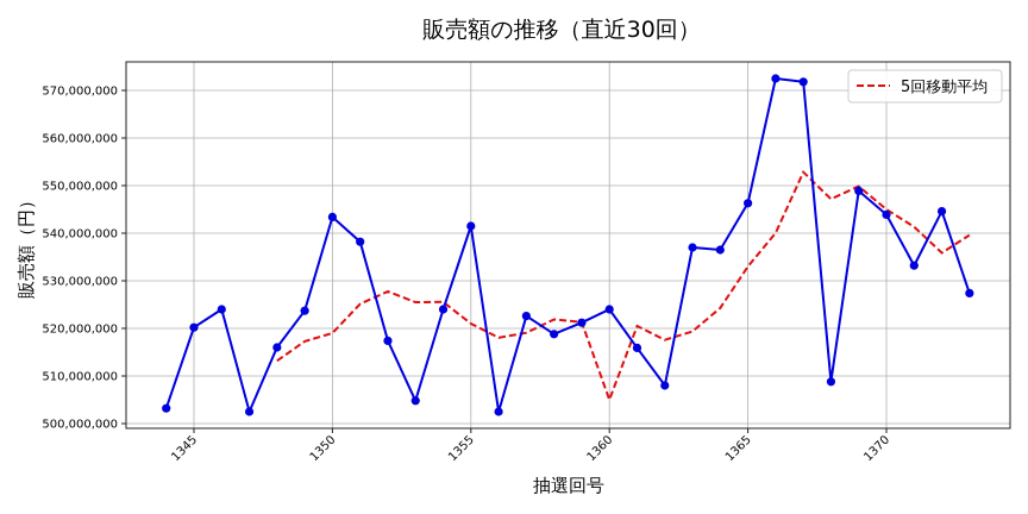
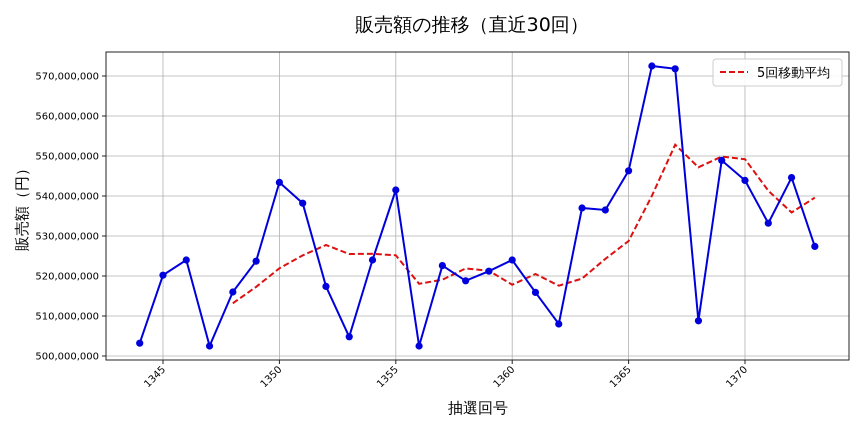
5回移動平均/1350: 519000000 -> 522000000
5回移動平均/1355: 521000000 -> 525000000
5回移動平均/1360: 505000000 -> 518000000
5回移動平均/1365: 533000000 -> 529000000
5回移動平均/1370: 545000000 -> 549000000
